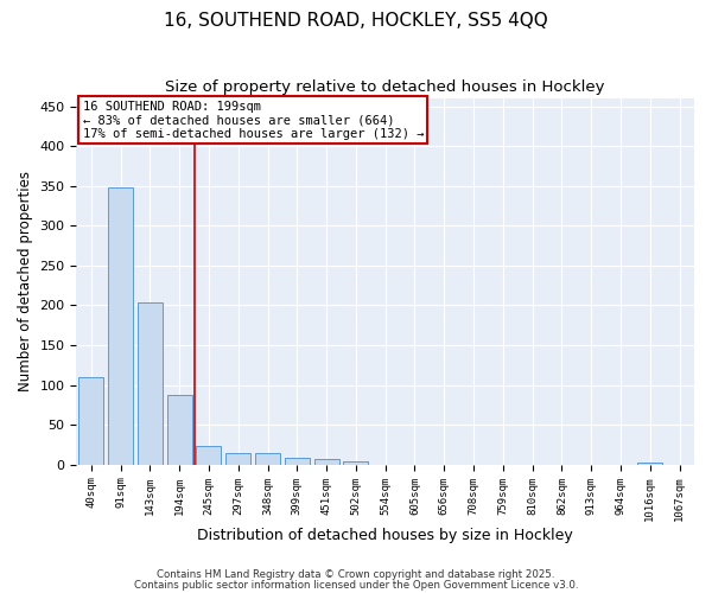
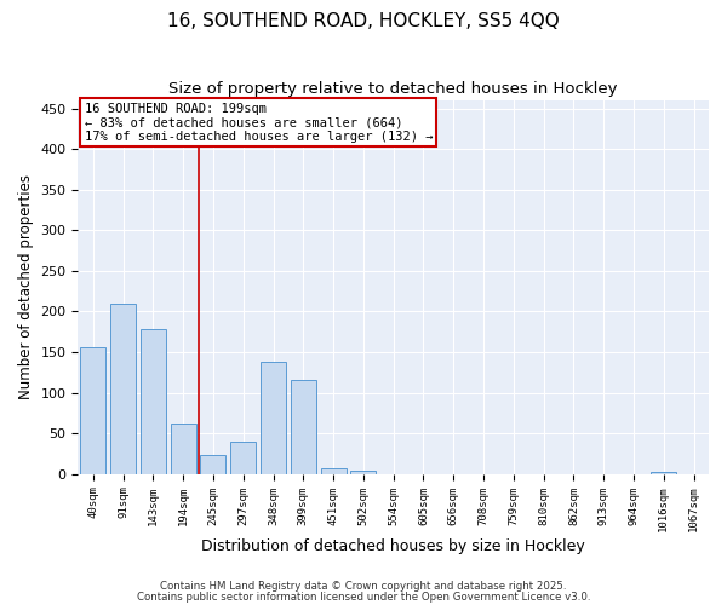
40sqm: 110 -> 156
91sqm: 348 -> 210
143sqm: 204 -> 178
194sqm: 87 -> 62
297sqm: 15 -> 40
348sqm: 15 -> 138
399sqm: 9 -> 116
